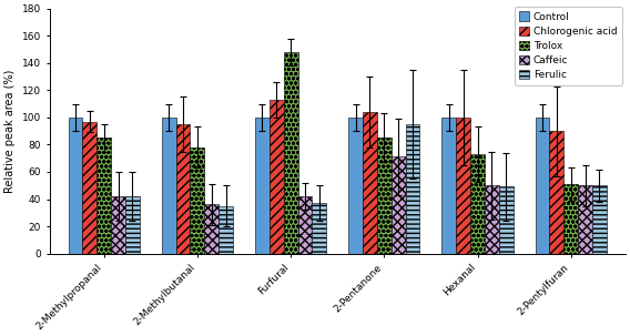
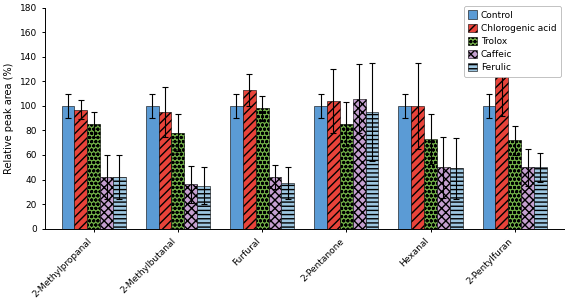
Trolox/Furfural: 148 -> 98
Caffeic/2-Pentanone: 71 -> 106
Chlorogenic acid/2-Pentylfuran: 90 -> 125
Trolox/2-Pentylfuran: 51 -> 72
